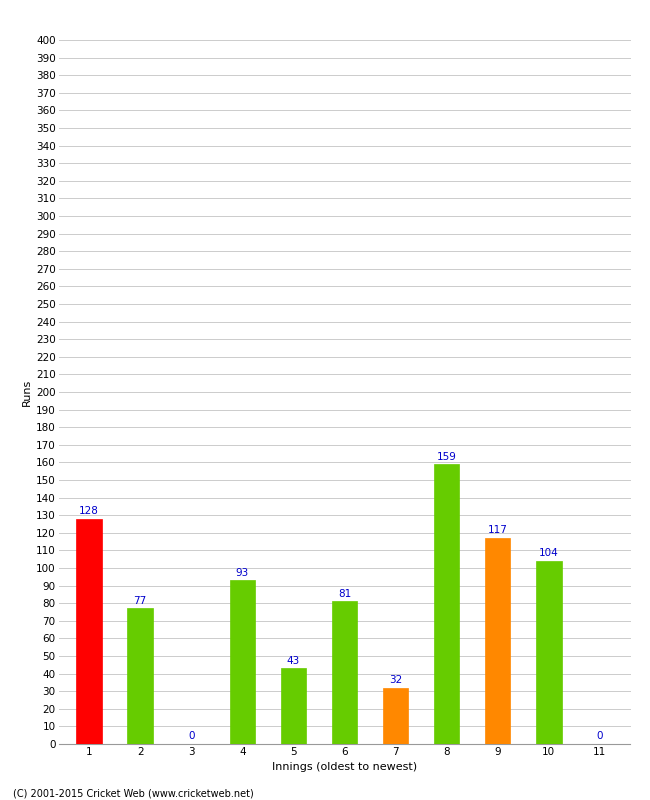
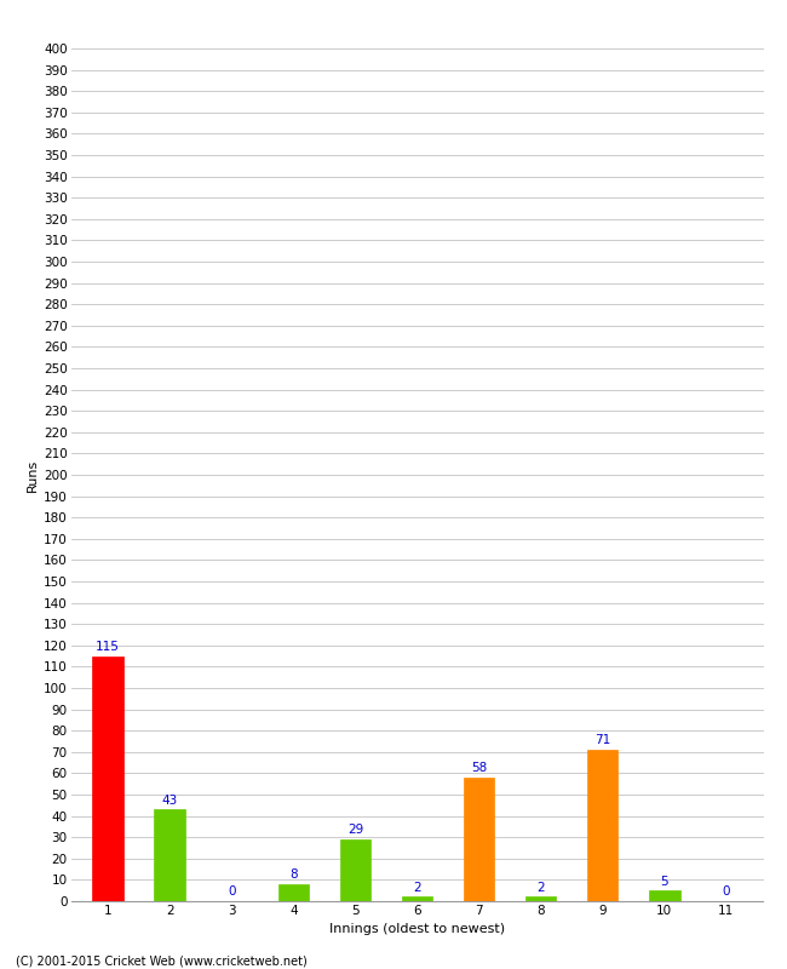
1: 128 -> 115
2: 77 -> 43
4: 93 -> 8
5: 43 -> 29
6: 81 -> 2
7: 32 -> 58
8: 159 -> 2
9: 117 -> 71
10: 104 -> 5
